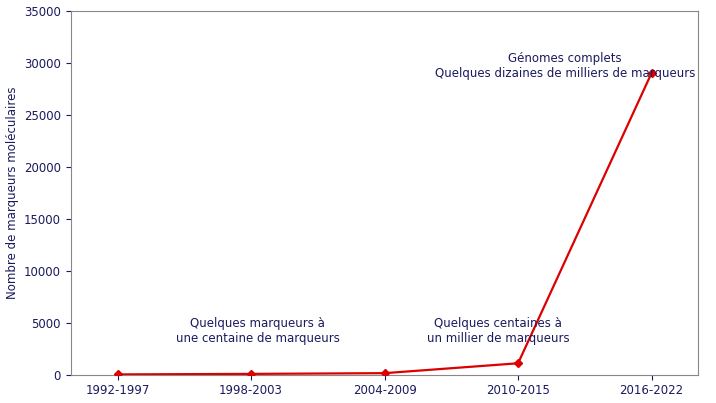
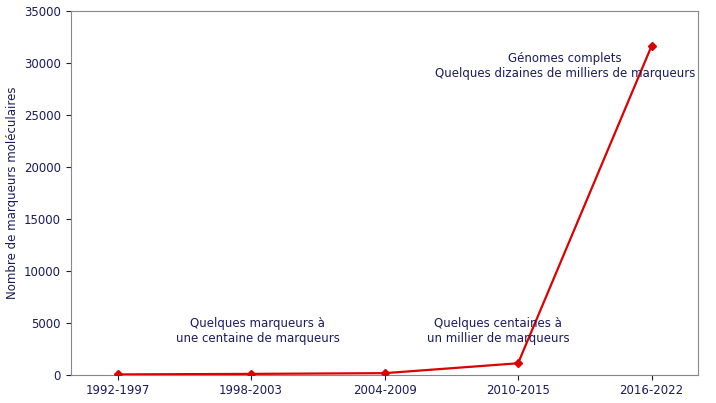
2016-2022: 29000 -> 31600
